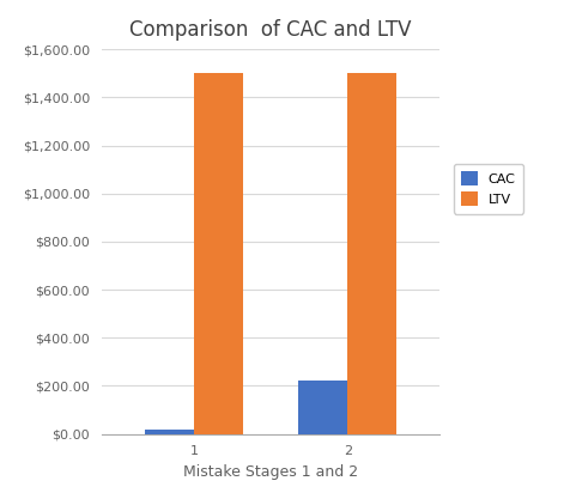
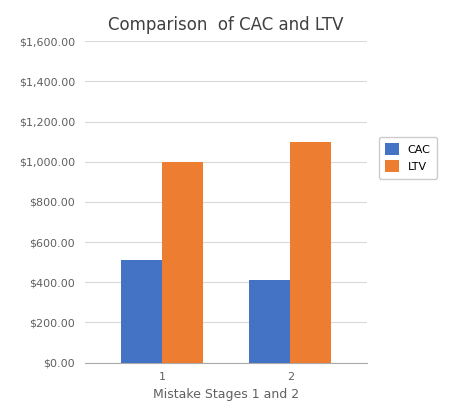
CAC/1: $20 -> $510
LTV/1: $1,500 -> $1,000
CAC/2: $220 -> $410
LTV/2: $1,500 -> $1,100
